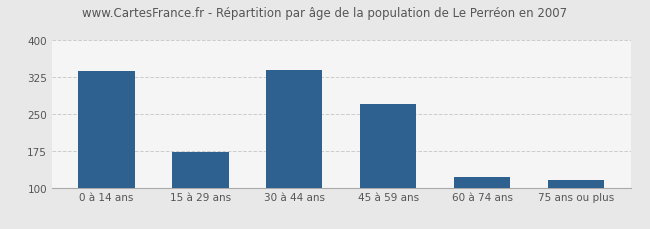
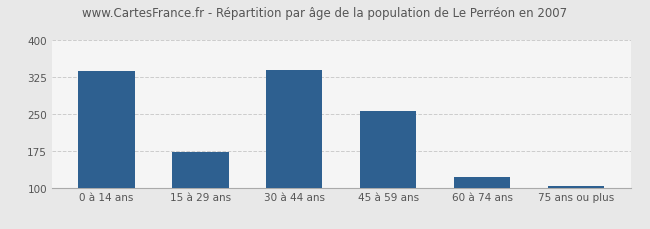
45 à 59 ans: 270 -> 257
75 ans ou plus: 115 -> 104
